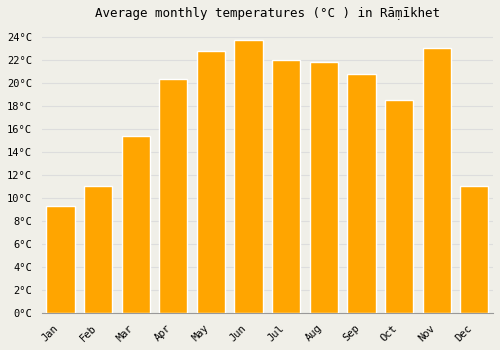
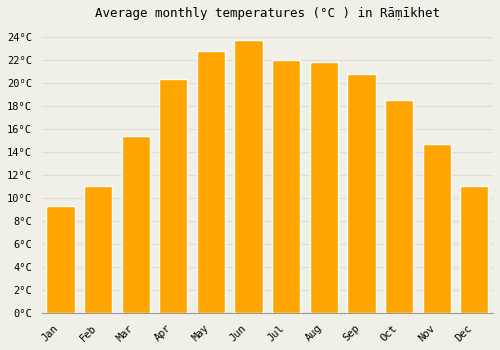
Nov: 23.0°C -> 14.7°C
